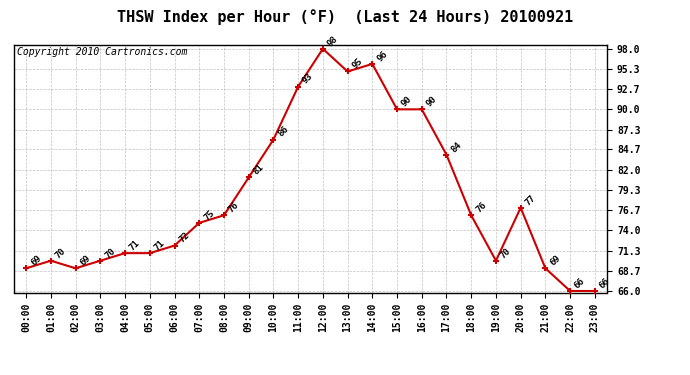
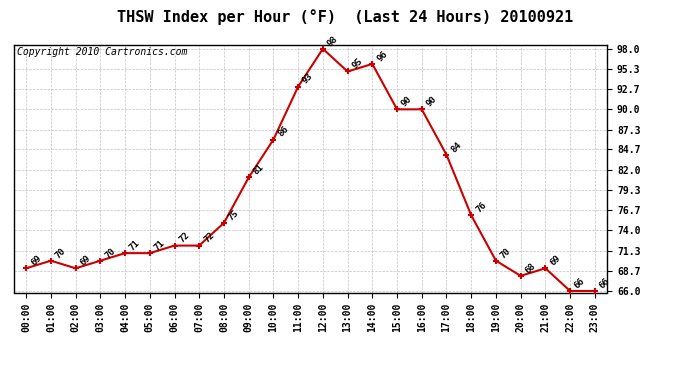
07:00: 75 -> 72
08:00: 76 -> 75
20:00: 77 -> 68
